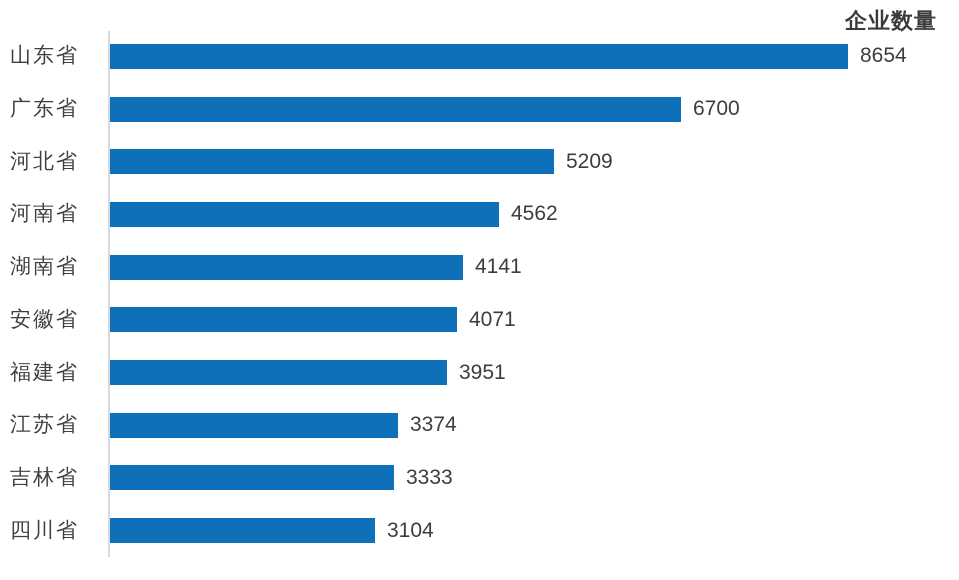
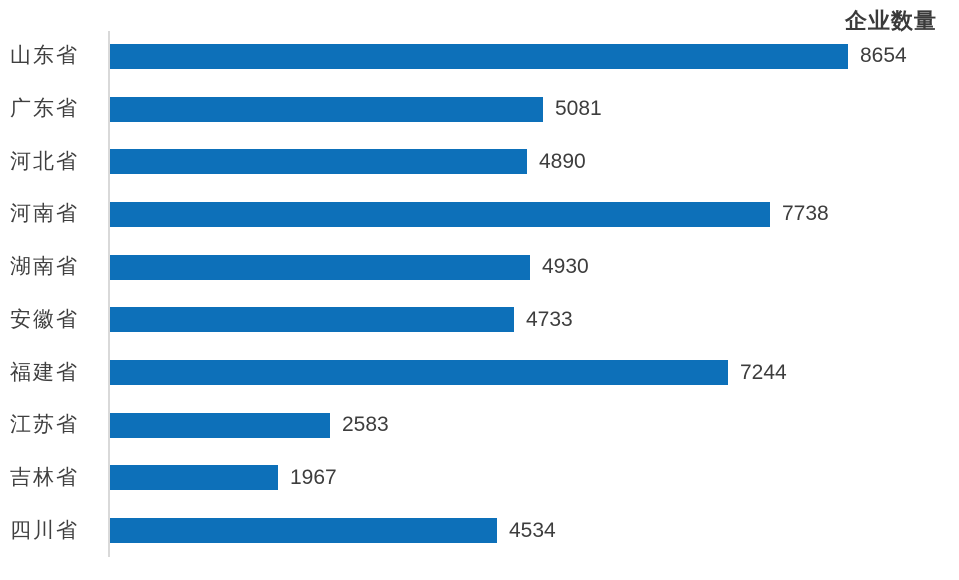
广东省: 6700 -> 5081
河北省: 5209 -> 4890
河南省: 4562 -> 7738
湖南省: 4141 -> 4930
安徽省: 4071 -> 4733
福建省: 3951 -> 7244
江苏省: 3374 -> 2583
吉林省: 3333 -> 1967
四川省: 3104 -> 4534
